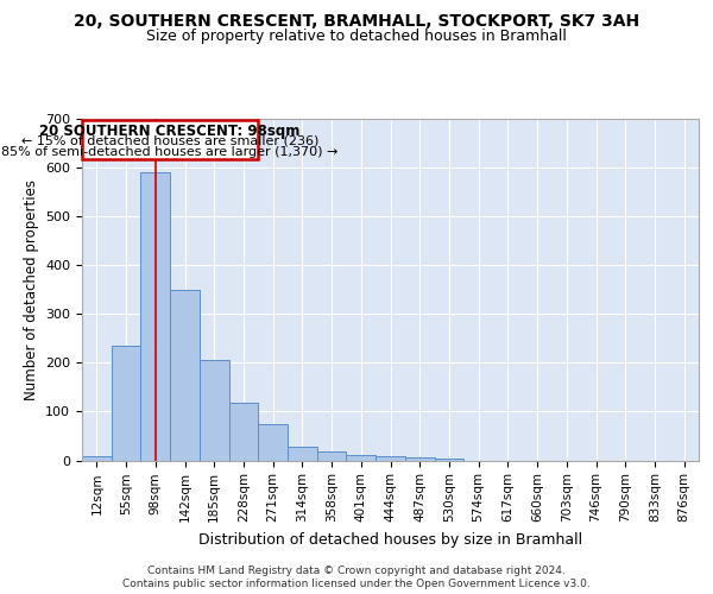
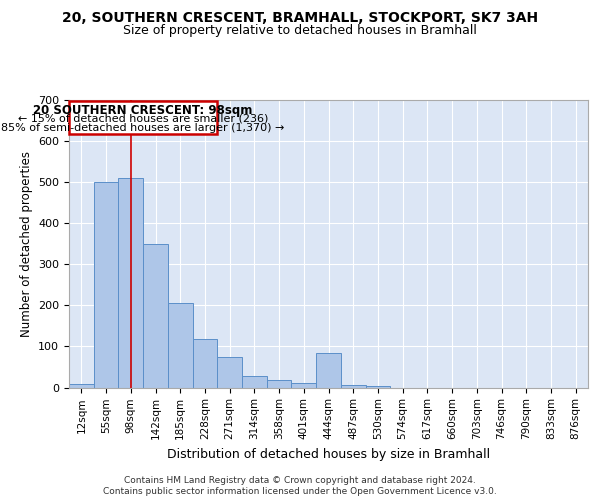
55sqm: 235 -> 500
98sqm: 590 -> 510
444sqm: 8 -> 85
